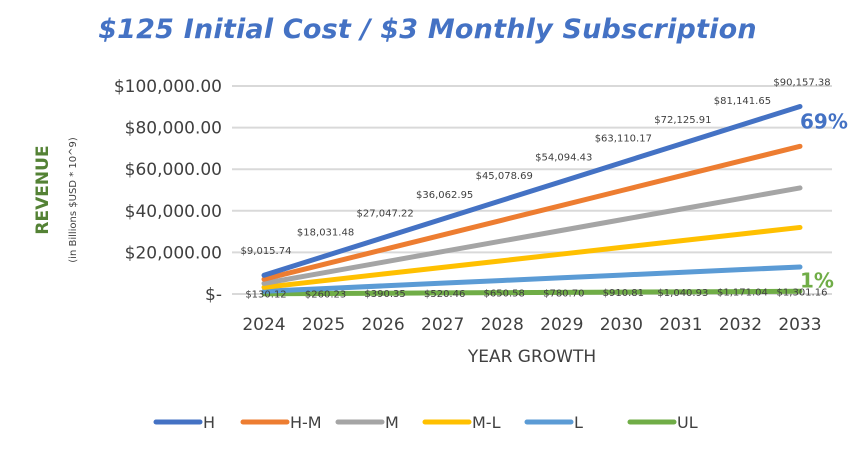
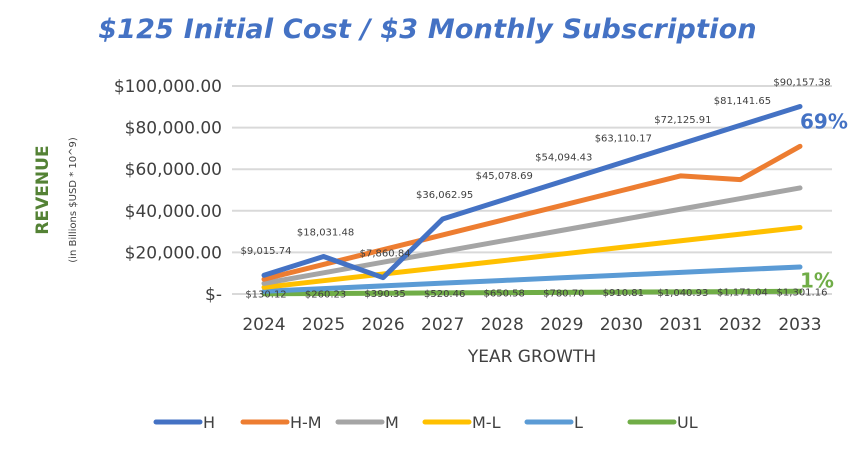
H/2026: $27,047.22 -> $7,860.84
H-M/2032: $64000 -> $55000
